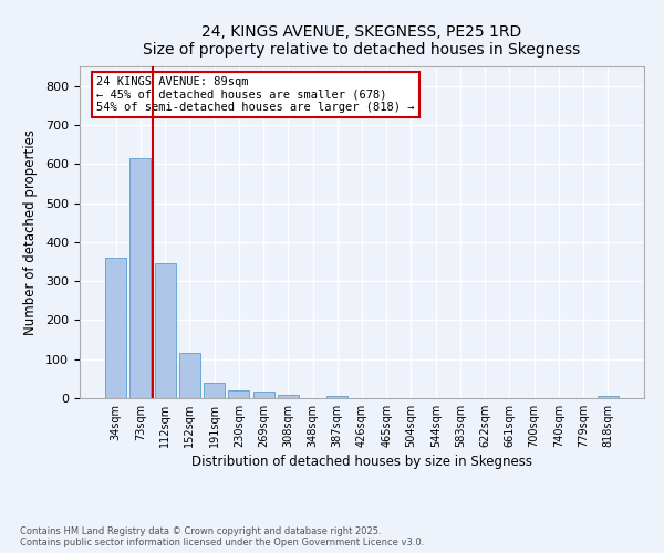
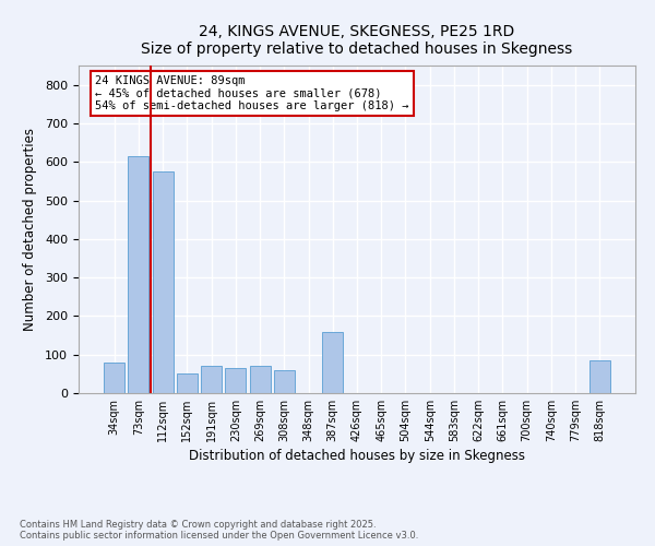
34sqm: 360 -> 80
112sqm: 345 -> 575
152sqm: 117 -> 50
191sqm: 40 -> 70
230sqm: 20 -> 65
269sqm: 16 -> 70
308sqm: 9 -> 60
387sqm: 5 -> 160
818sqm: 7 -> 85
